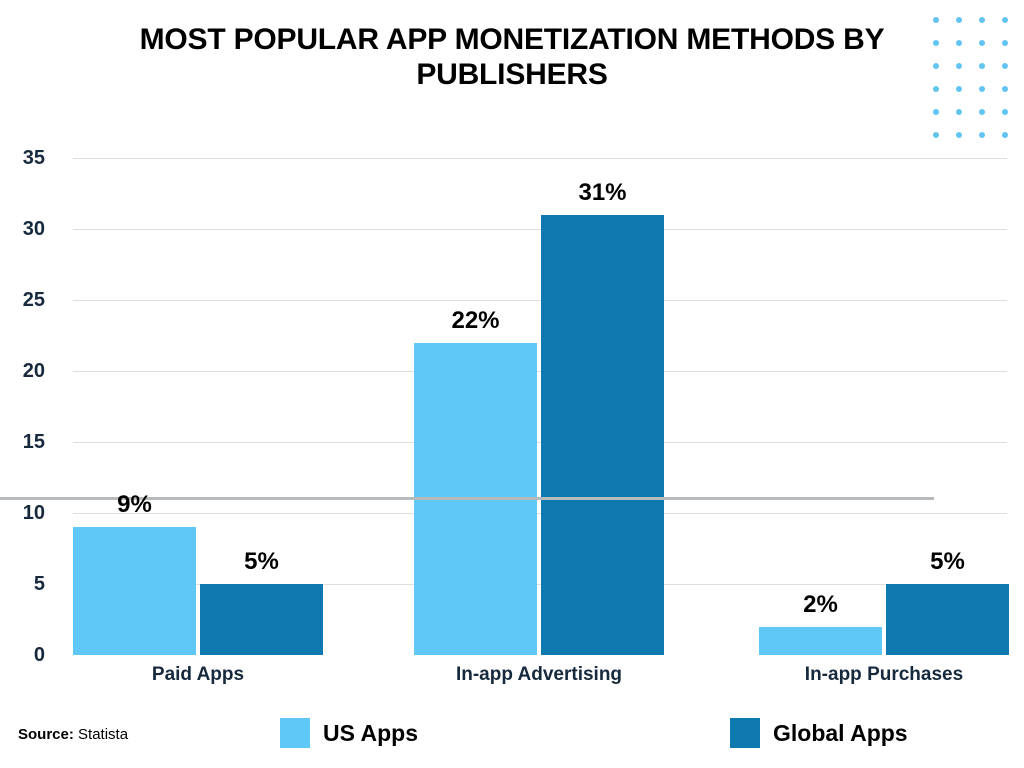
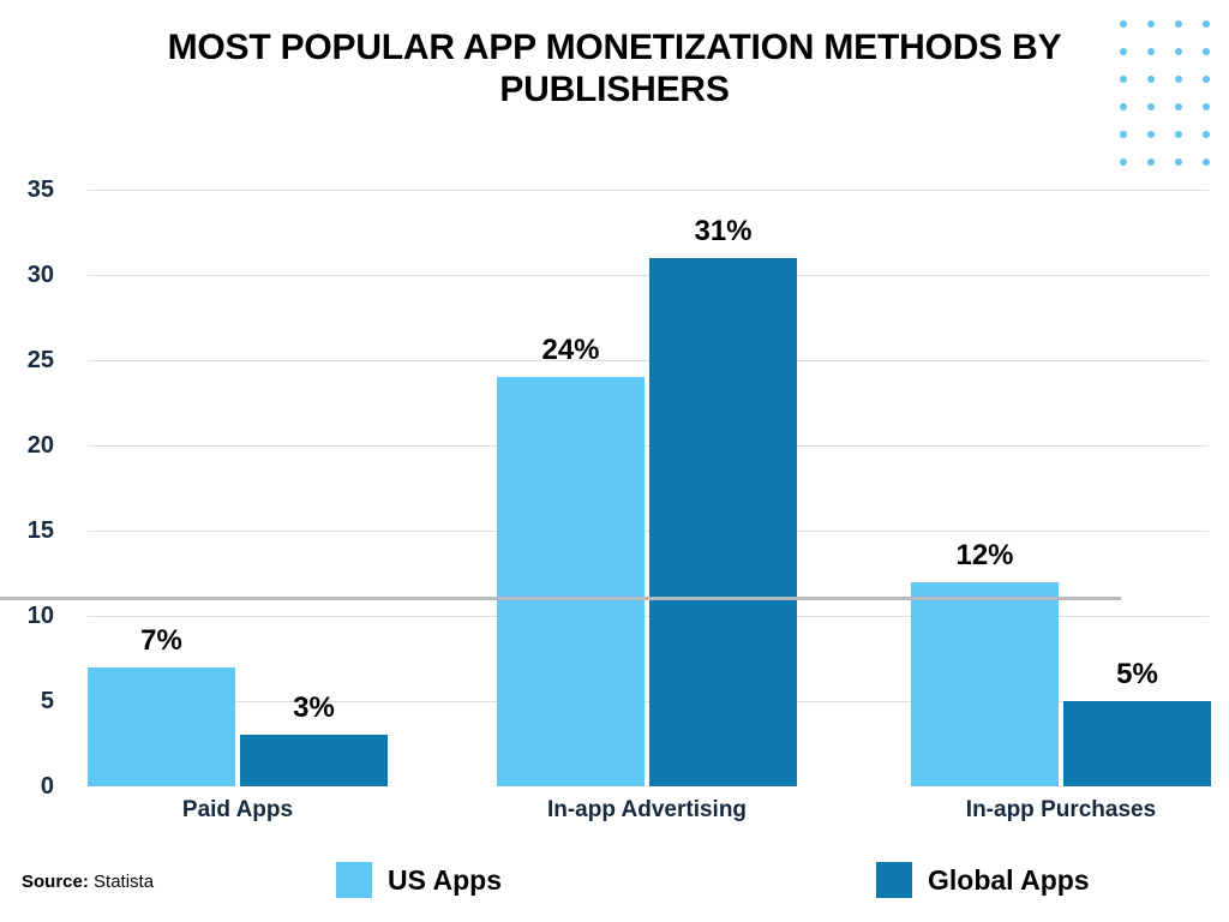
US Apps/Paid Apps: 9% -> 7%
Global Apps/Paid Apps: 5% -> 3%
US Apps/In-app Advertising: 22% -> 24%
US Apps/In-app Purchases: 2% -> 12%
